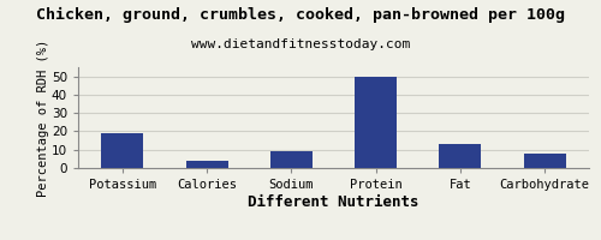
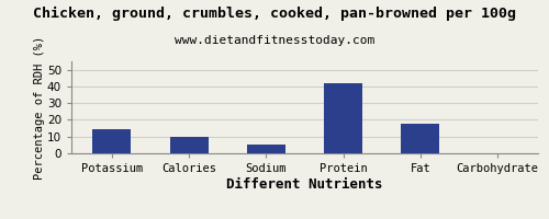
Potassium: 19 -> 14
Calories: 4 -> 10
Sodium: 9 -> 6
Protein: 50 -> 42
Fat: 13 -> 18
Carbohydrate: 8 -> 0
